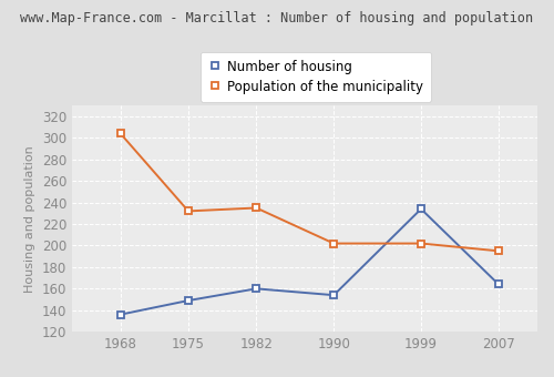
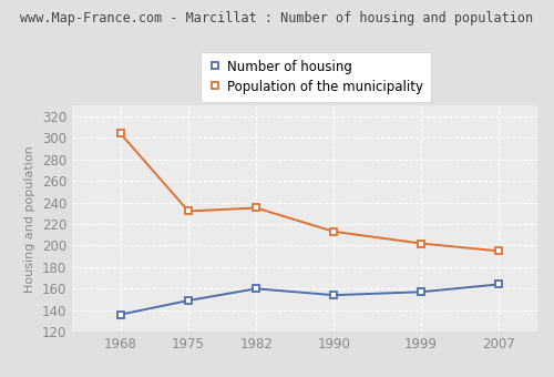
Population of the municipality/1990: 202 -> 213
Number of housing/1999: 234 -> 157
